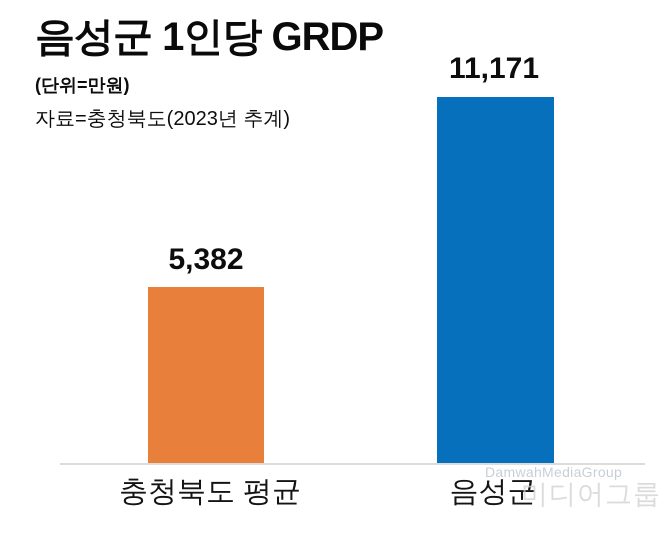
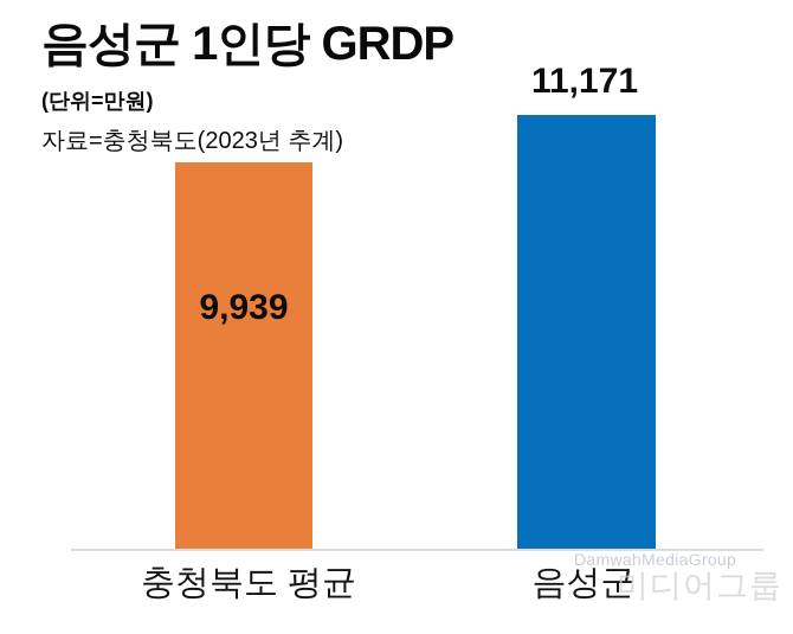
충청북도 평균: 5,382 -> 9,939
